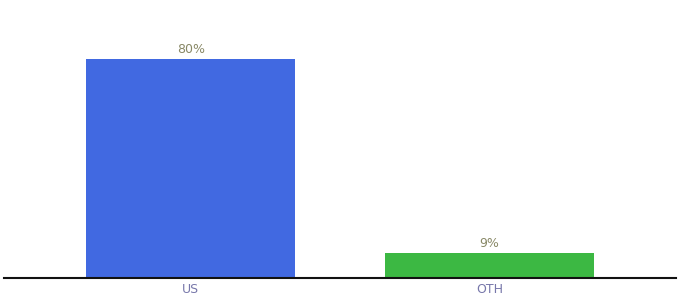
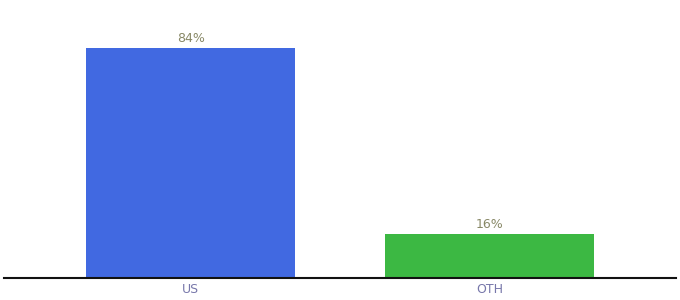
US: 80% -> 84%
OTH: 9% -> 16%
